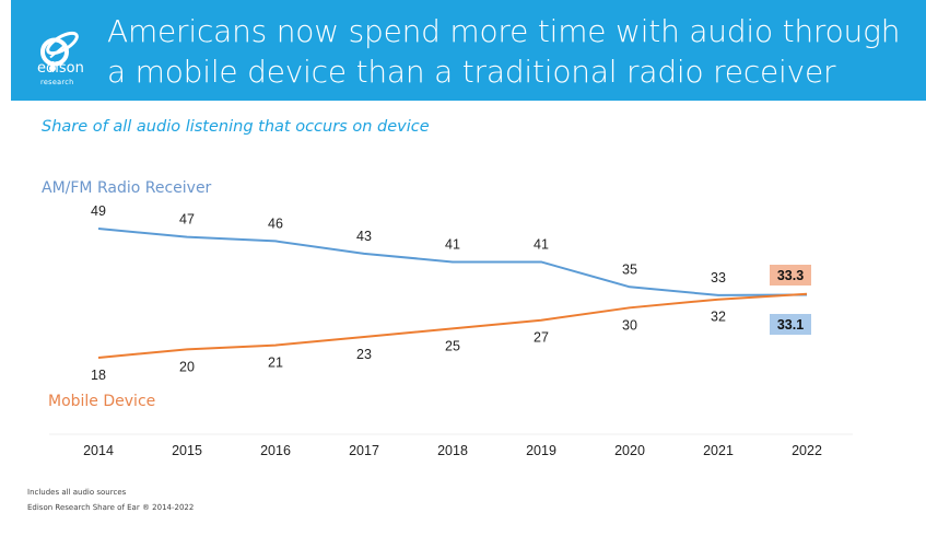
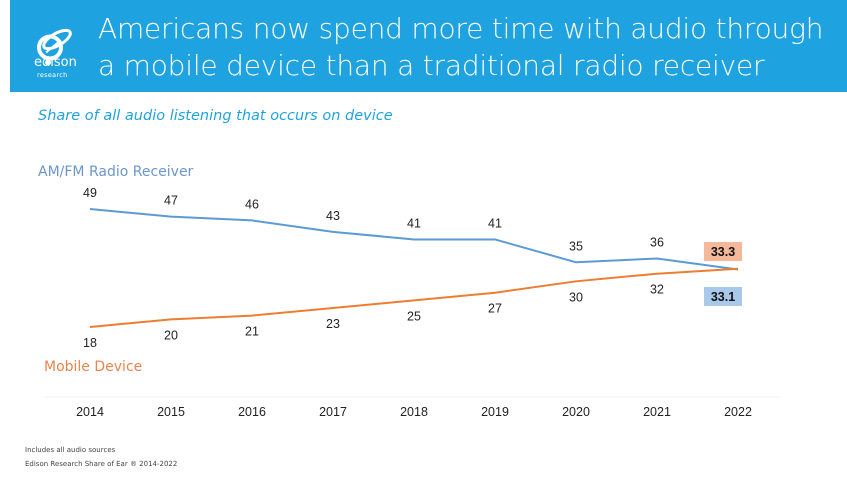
AM/FM Radio Receiver/2021: 33 -> 36
